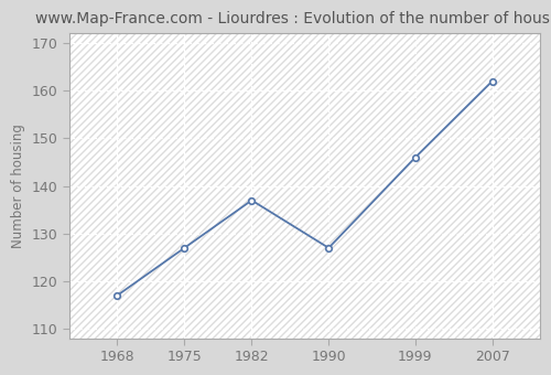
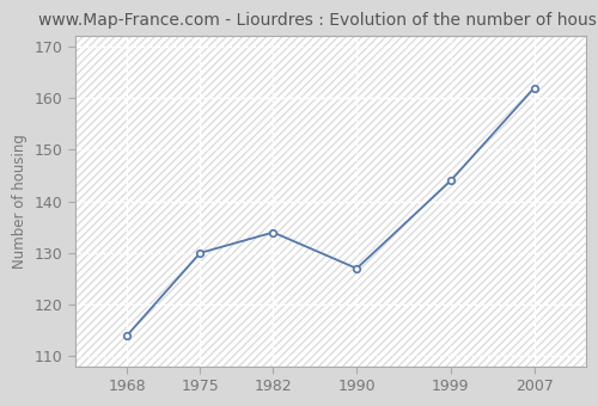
1968: 117 -> 114
1975: 127 -> 130
1982: 137 -> 134
1999: 146 -> 144
